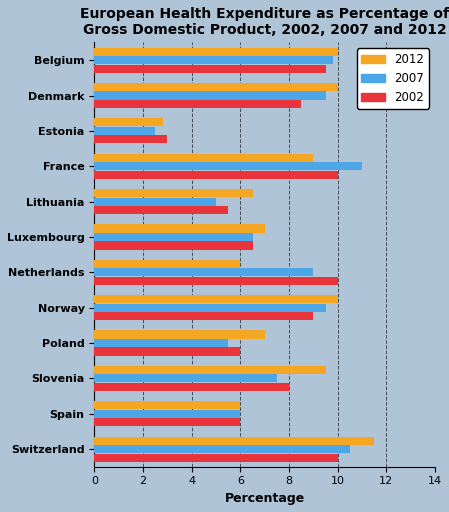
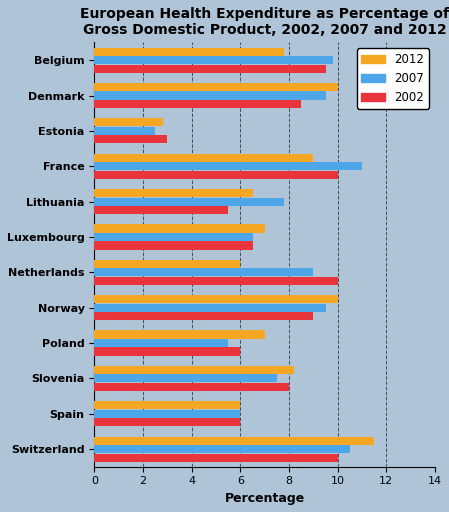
2012/Belgium: 10.0 -> 7.8
2007/Lithuania: 5.0 -> 7.8
2012/Slovenia: 9.5 -> 8.2
